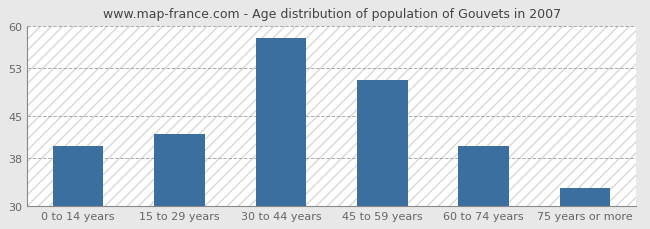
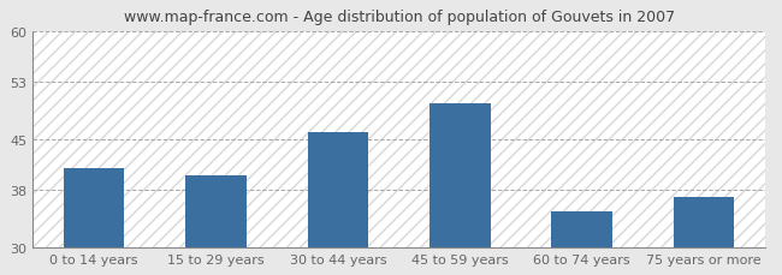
0 to 14 years: 40 -> 41
15 to 29 years: 42 -> 40
30 to 44 years: 58 -> 46
45 to 59 years: 51 -> 50
60 to 74 years: 40 -> 35
75 years or more: 33 -> 37
